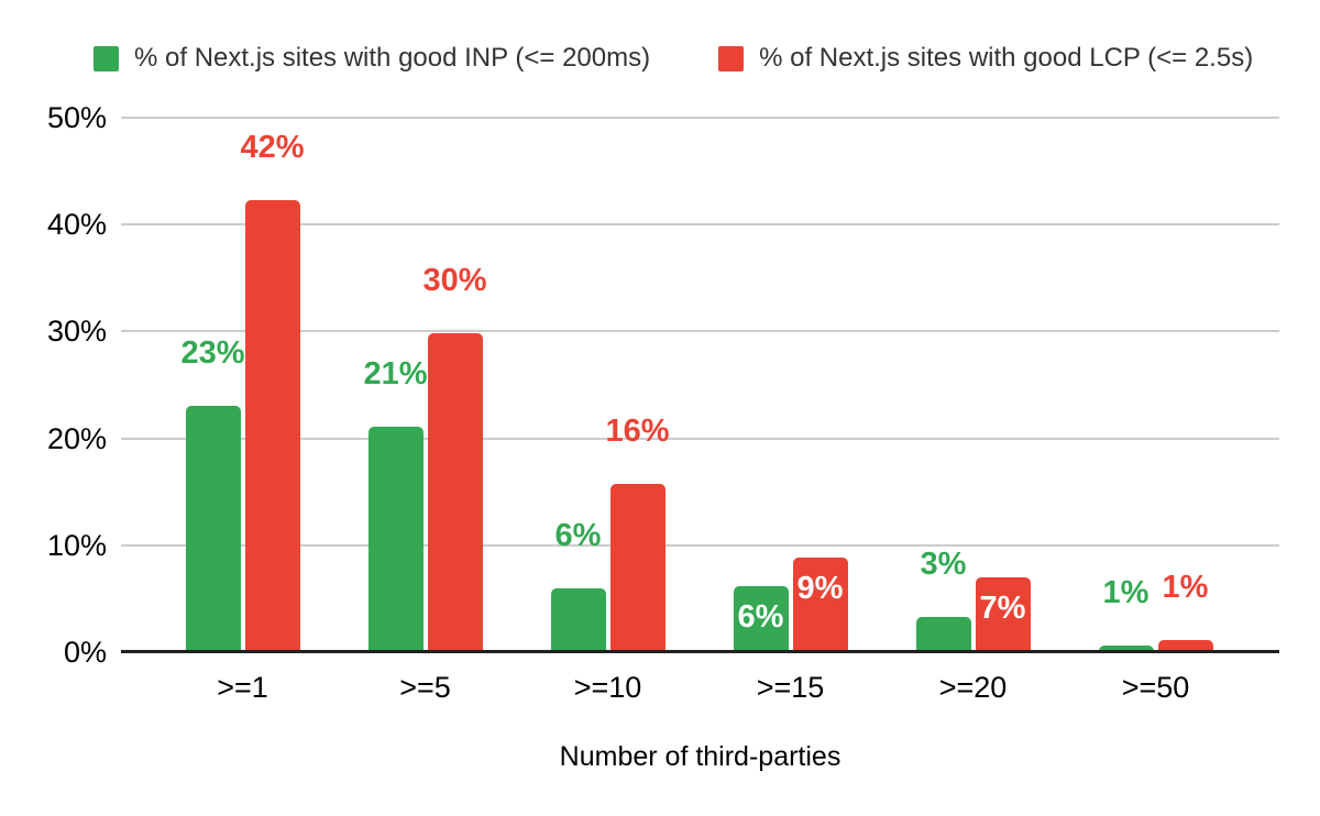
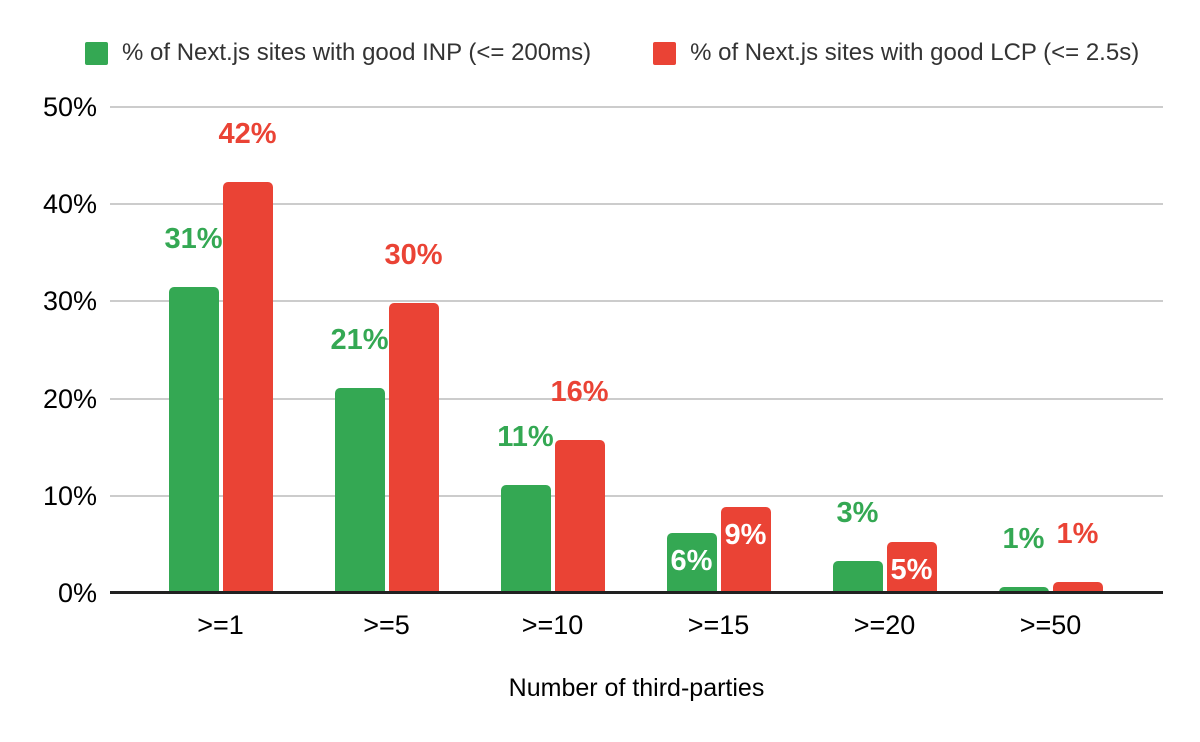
% of Next.js sites with good INP (<= 200ms)/>=1: 23% -> 31%
% of Next.js sites with good INP (<= 200ms)/>=10: 6% -> 11%
% of Next.js sites with good LCP (<= 2.5s)/>=20: 7% -> 5%
